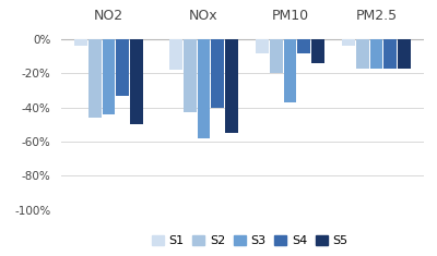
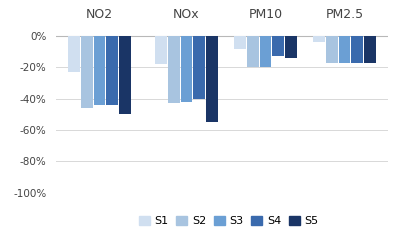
S1/NO2: -4% -> -23%
S4/NO2: -33% -> -44%
S3/NOx: -58% -> -42%
S3/PM10: -37% -> -20%
S4/PM10: -8% -> -13%
